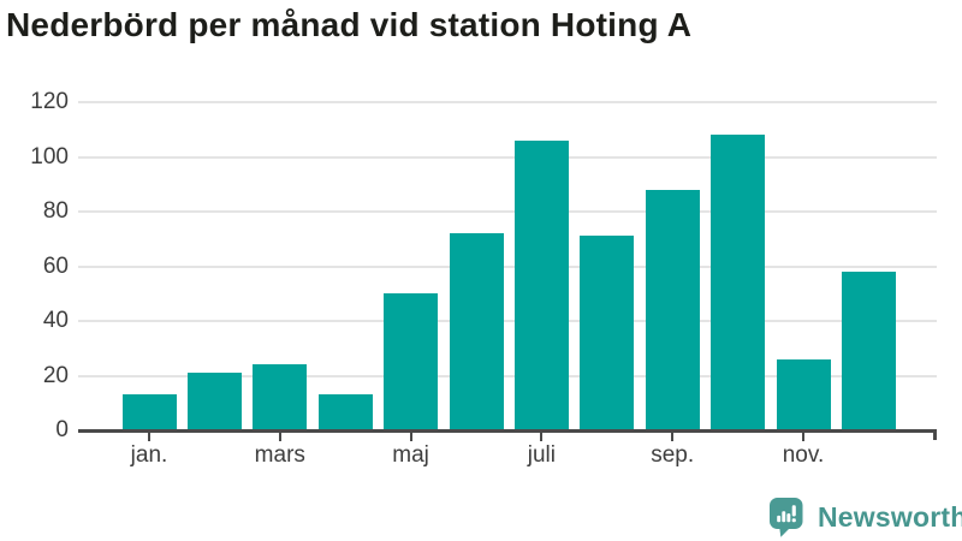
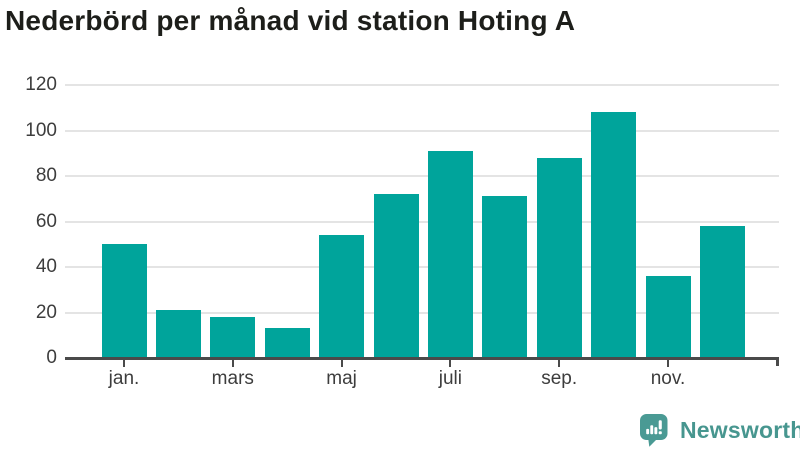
jan.: 13 -> 50
mars: 24 -> 18
maj: 50 -> 54
juli: 106 -> 91
nov.: 26 -> 36
